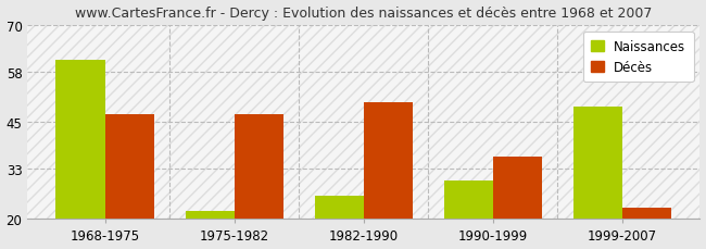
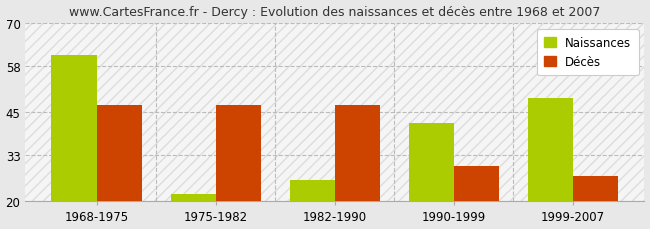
Décès/1982-1990: 50 -> 47
Naissances/1990-1999: 30 -> 42
Décès/1990-1999: 36 -> 30
Décès/1999-2007: 23 -> 27
